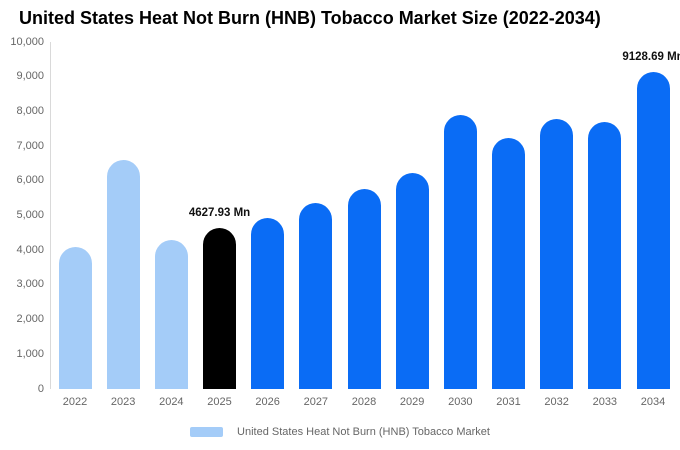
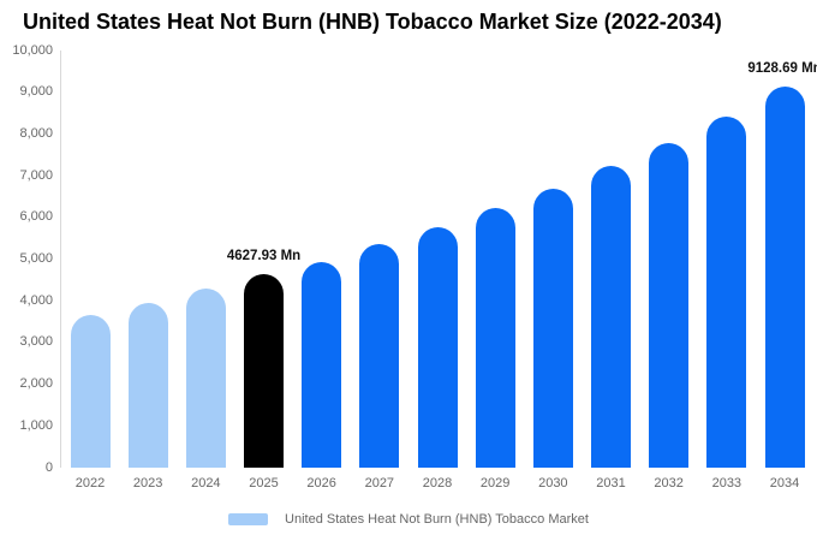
2022: 4100 -> 3600
2023: 6600 -> 4000
2030: 7900 -> 6700
2033: 7700 -> 8400
